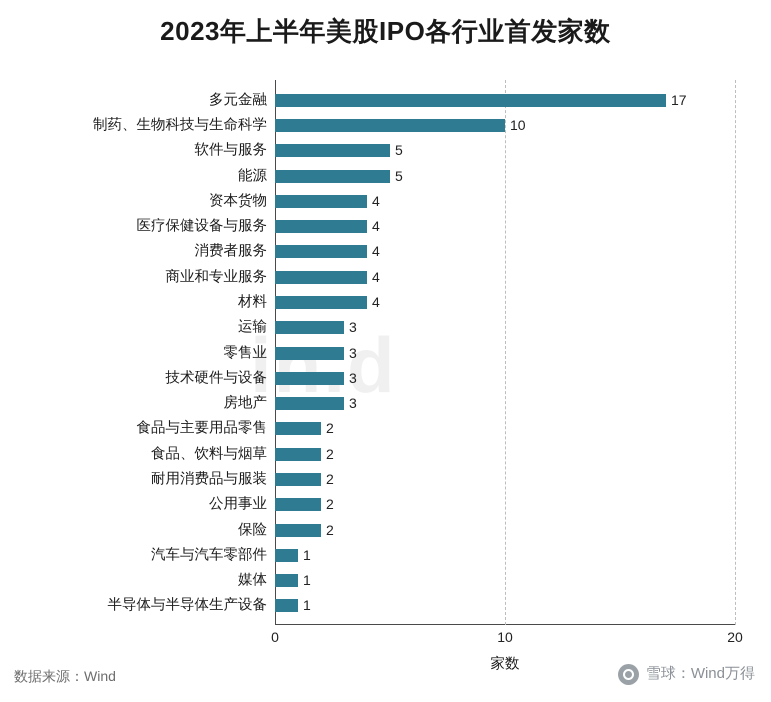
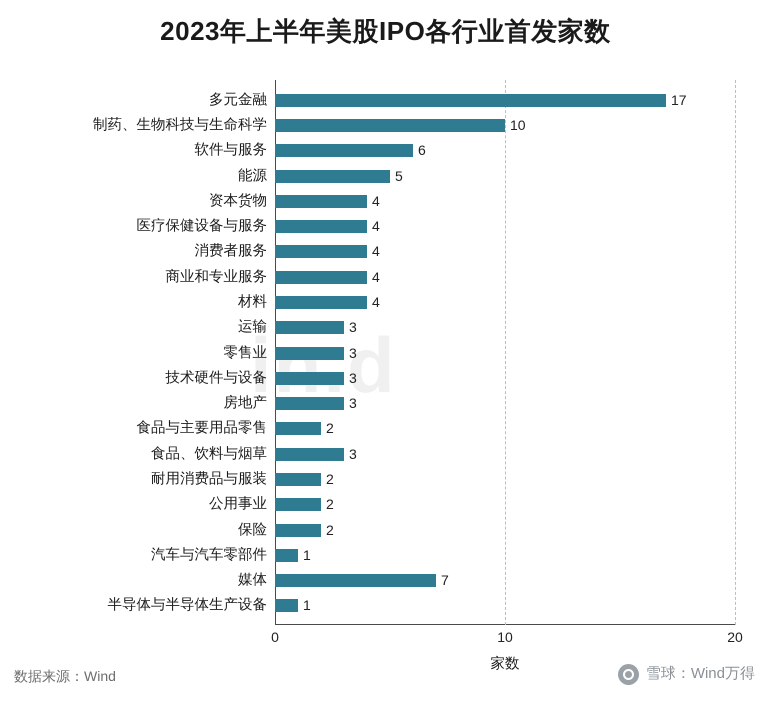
软件与服务: 5 -> 6
食品、饮料与烟草: 2 -> 3
媒体: 1 -> 7
